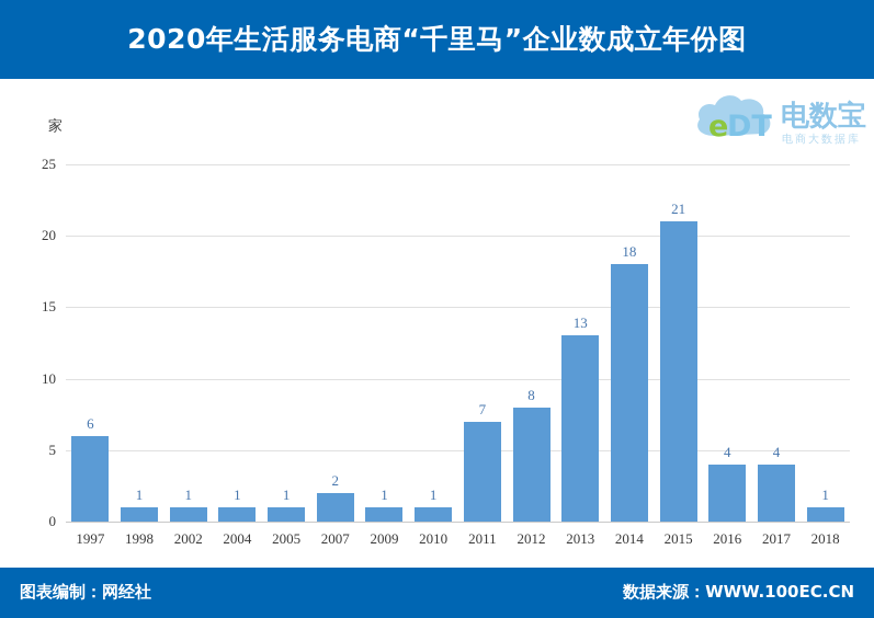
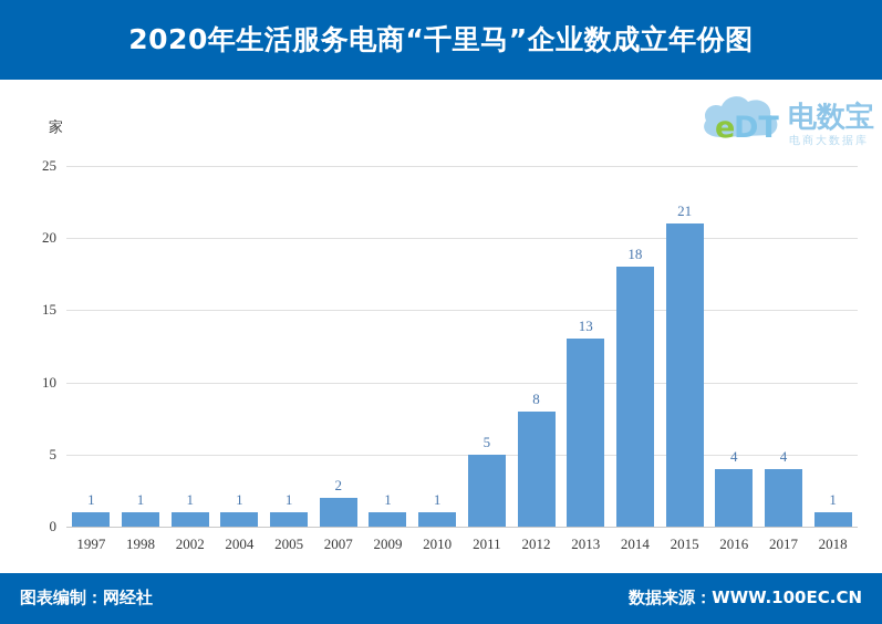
1997: 6 -> 1
2011: 7 -> 5
